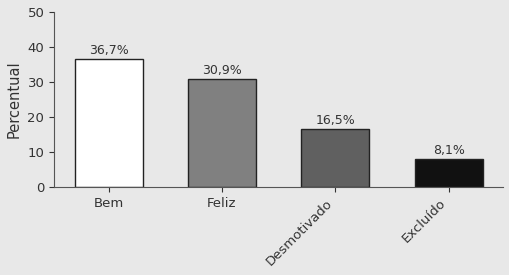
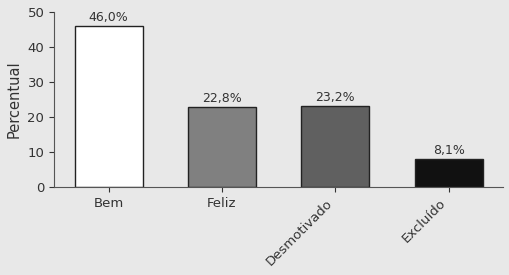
Bem: 36,7% -> 46,0%
Feliz: 30,9% -> 22,8%
Desmotivado: 16,5% -> 23,2%
